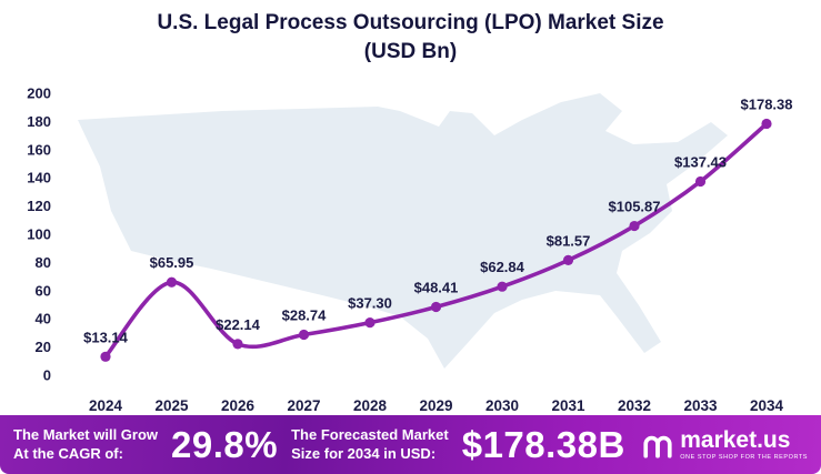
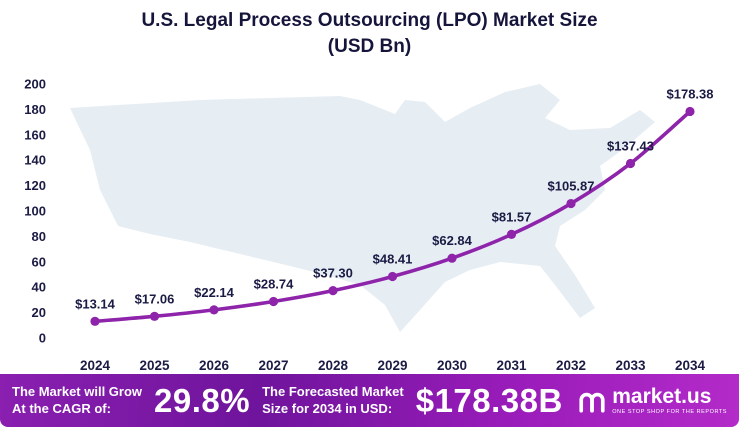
2025: $65.95 -> $17.06
